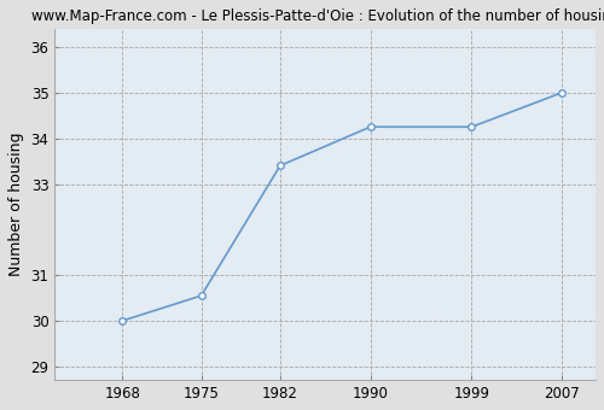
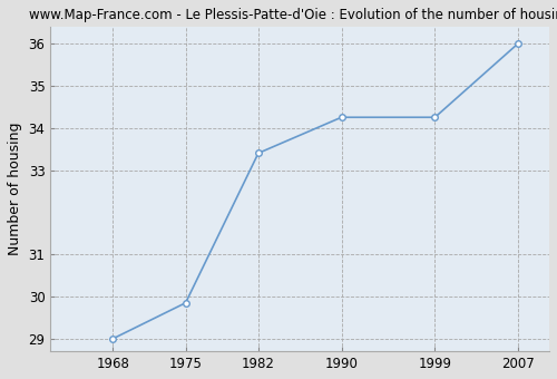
1968: 30.00 -> 29.00
1975: 30.55 -> 29.85
2007: 35.00 -> 36.00
